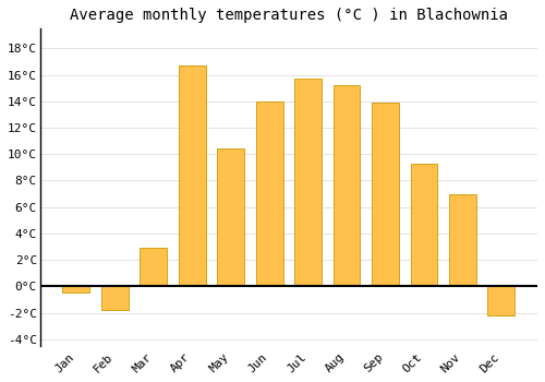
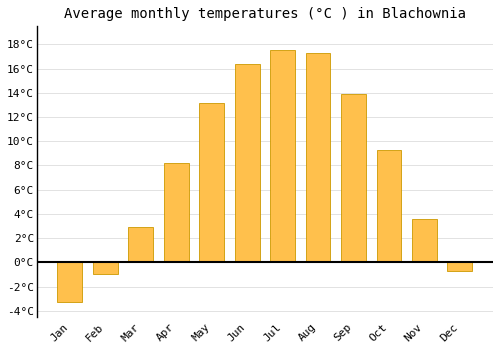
Jan: -0.5°C -> -3.3°C
Feb: -1.8°C -> -1.0°C
Apr: 16.7°C -> 8.2°C
May: 10.4°C -> 13.2°C
Jun: 14.0°C -> 16.4°C
Jul: 15.7°C -> 17.5°C
Aug: 15.2°C -> 17.3°C
Nov: 7.0°C -> 3.6°C
Dec: -2.2°C -> -0.7°C
